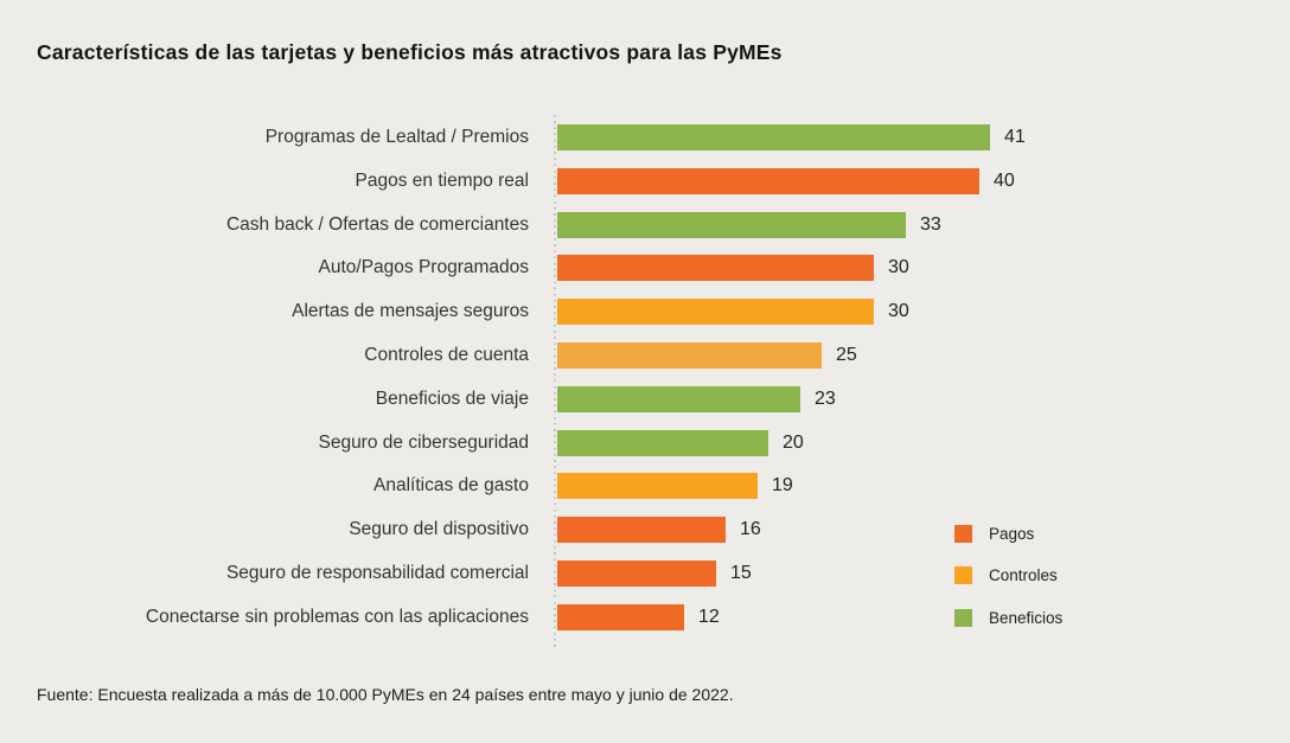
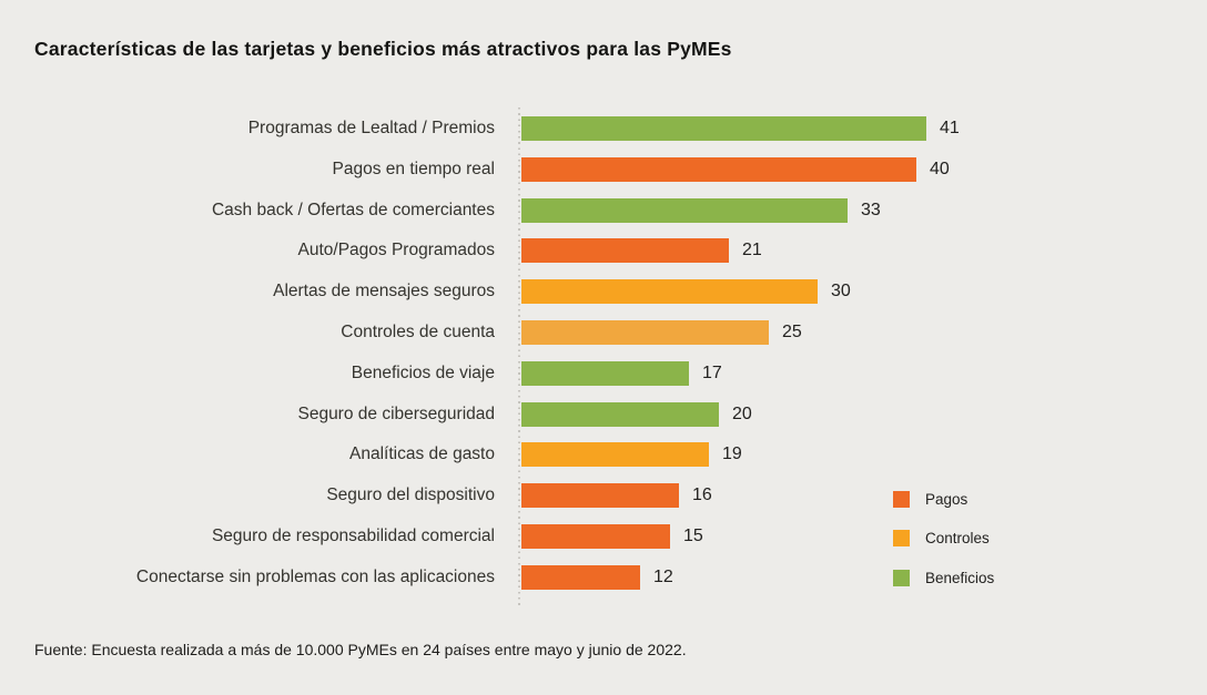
Auto/Pagos Programados: 30 -> 21
Beneficios de viaje: 23 -> 17
